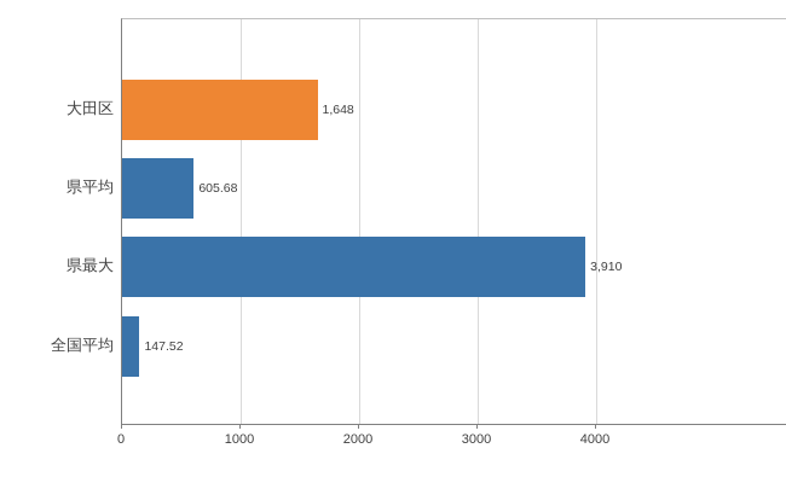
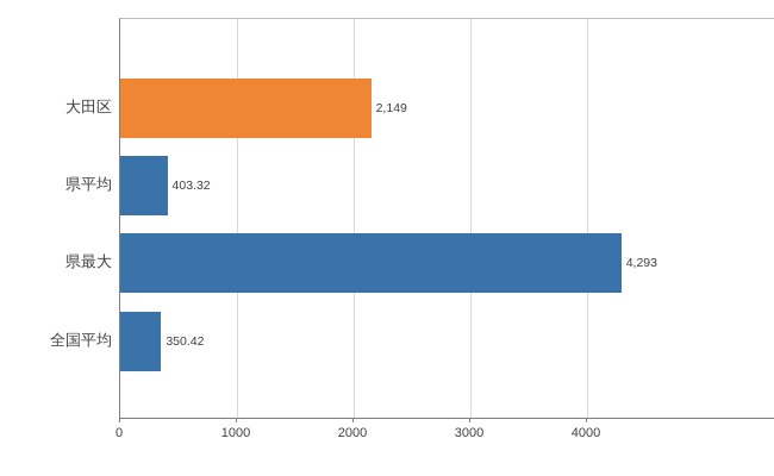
大田区: 1,648 -> 2,149
県平均: 605.68 -> 403.32
県最大: 3,910 -> 4,293
全国平均: 147.52 -> 350.42
